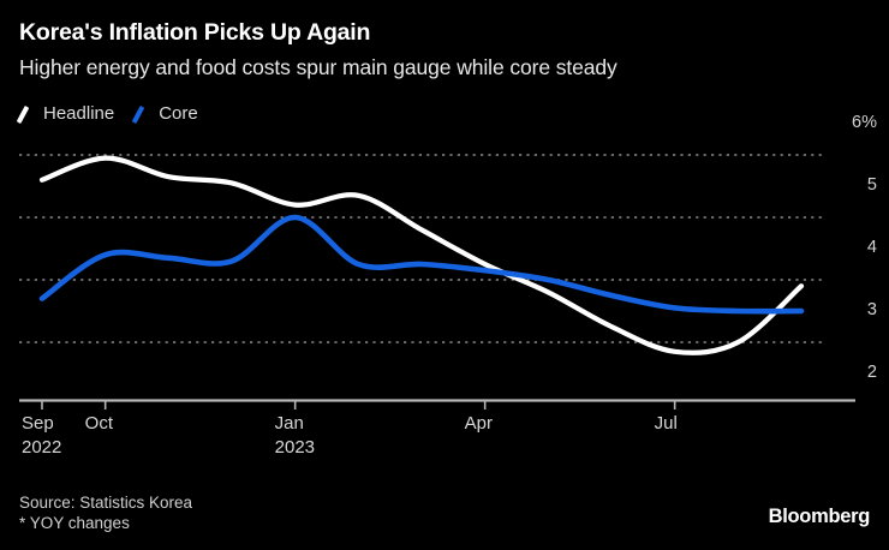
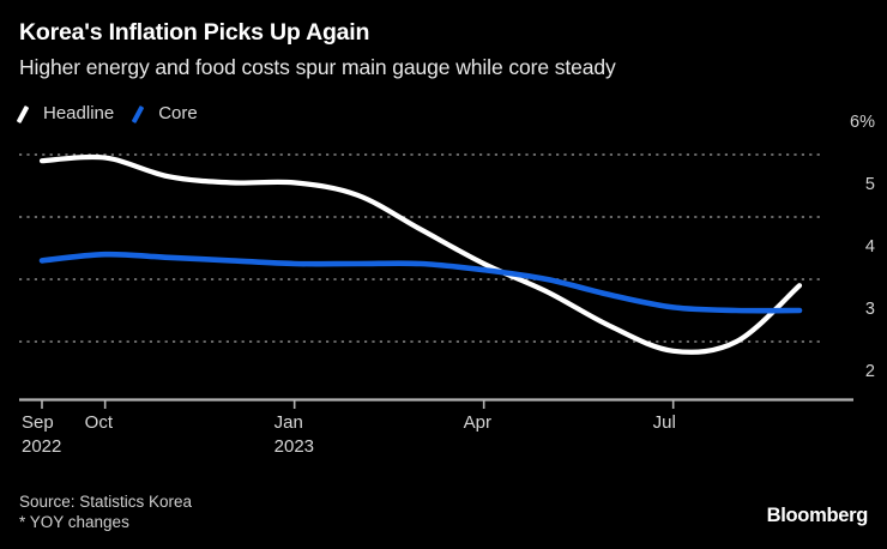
Headline/Sep 2022: 5.1% -> 5.4%
Core/Sep 2022: 3.2% -> 3.8%
Headline/Jan 2023: 4.7% -> 5.0%
Core/Jan 2023: 4.5% -> 3.8%
